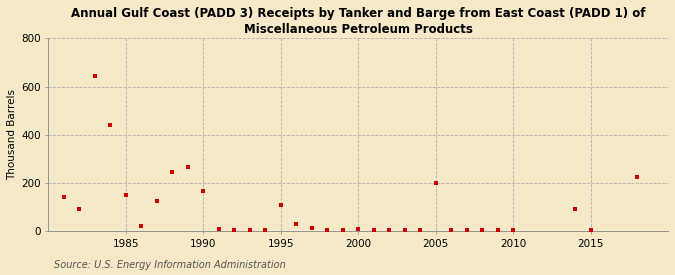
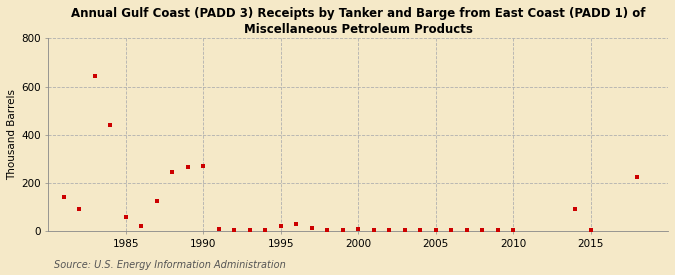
1985: 150 -> 60
1990: 165 -> 270
1995: 110 -> 20
2005: 200 -> 5
